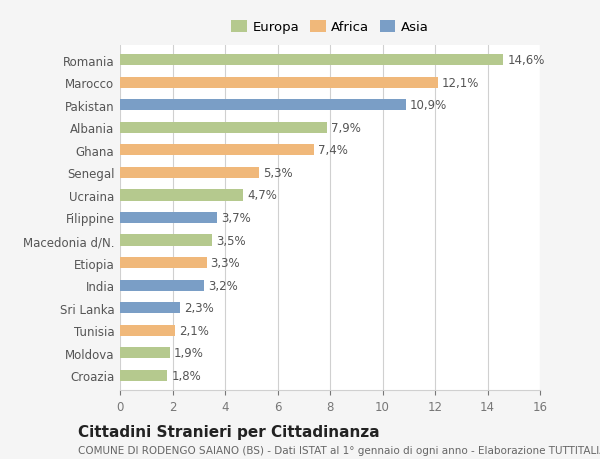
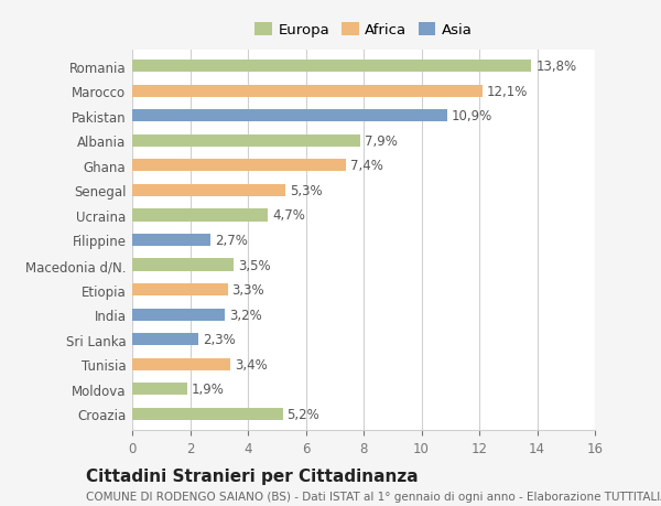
Romania: 14,6% -> 13,8%
Filippine: 3,7% -> 2,7%
Tunisia: 2,1% -> 3,4%
Croazia: 1,8% -> 5,2%
